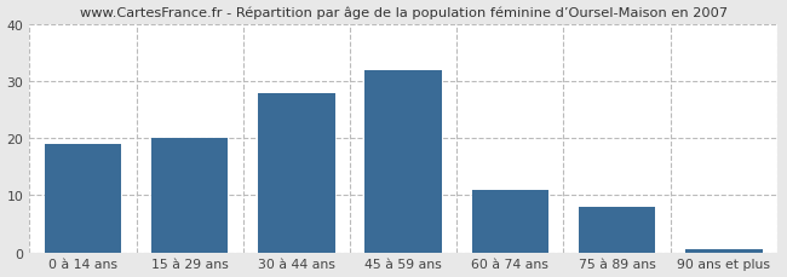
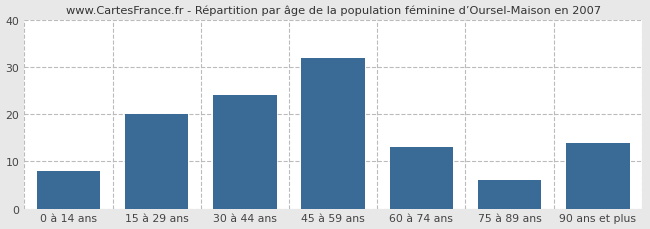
0 à 14 ans: 19.0 -> 8.0
30 à 44 ans: 28.0 -> 24.0
60 à 74 ans: 11.0 -> 13.0
75 à 89 ans: 8.0 -> 6.0
90 ans et plus: 0.5 -> 14.0
